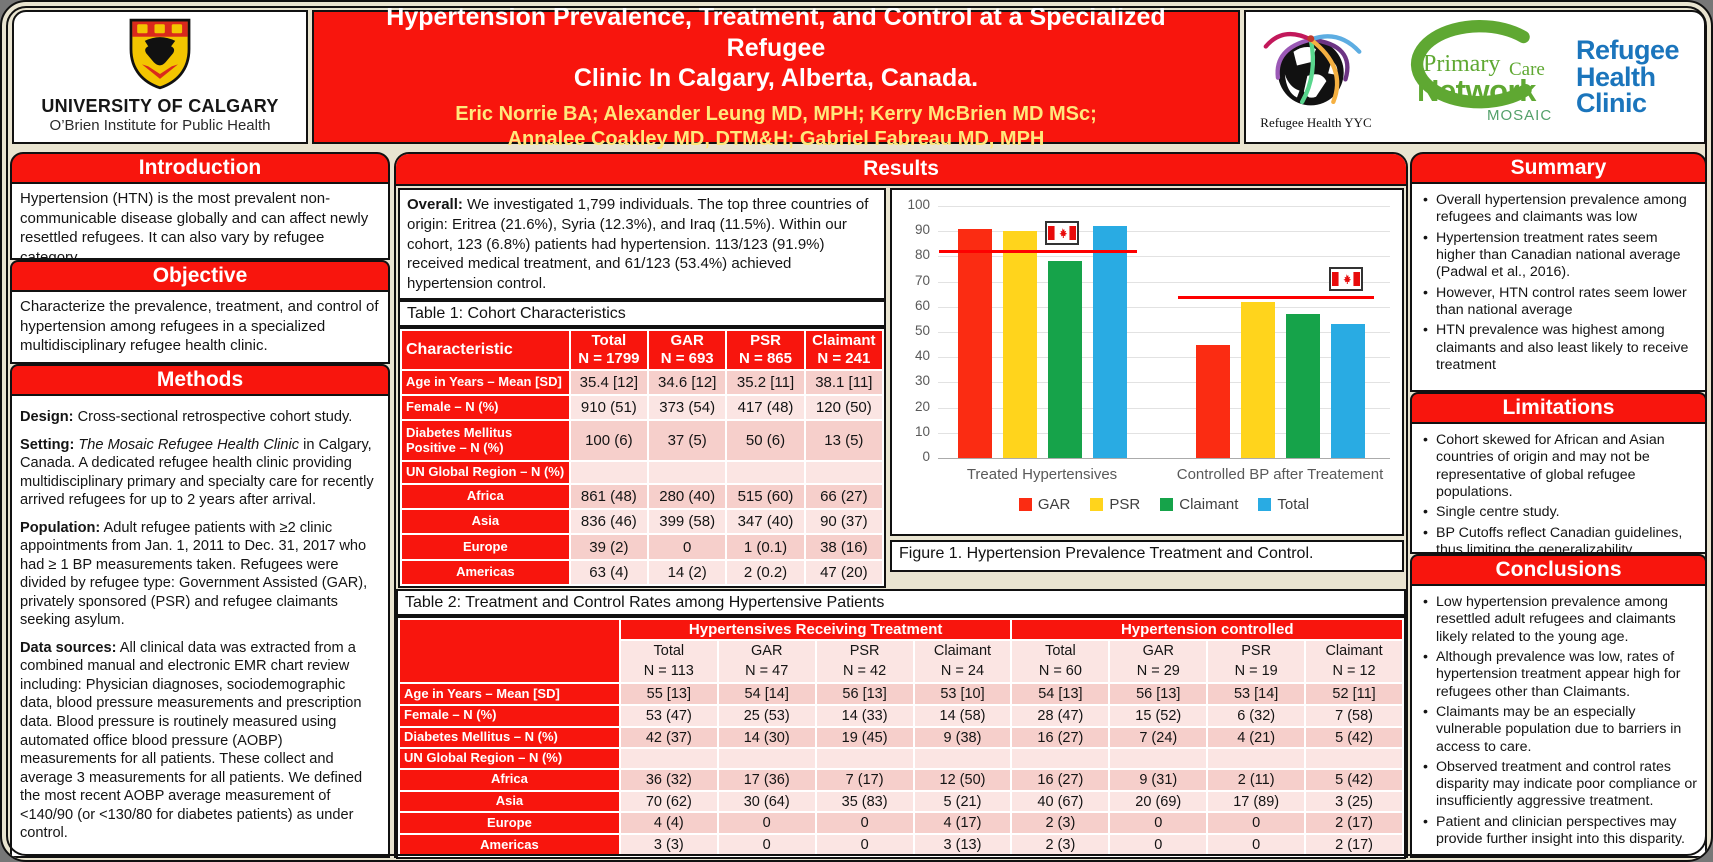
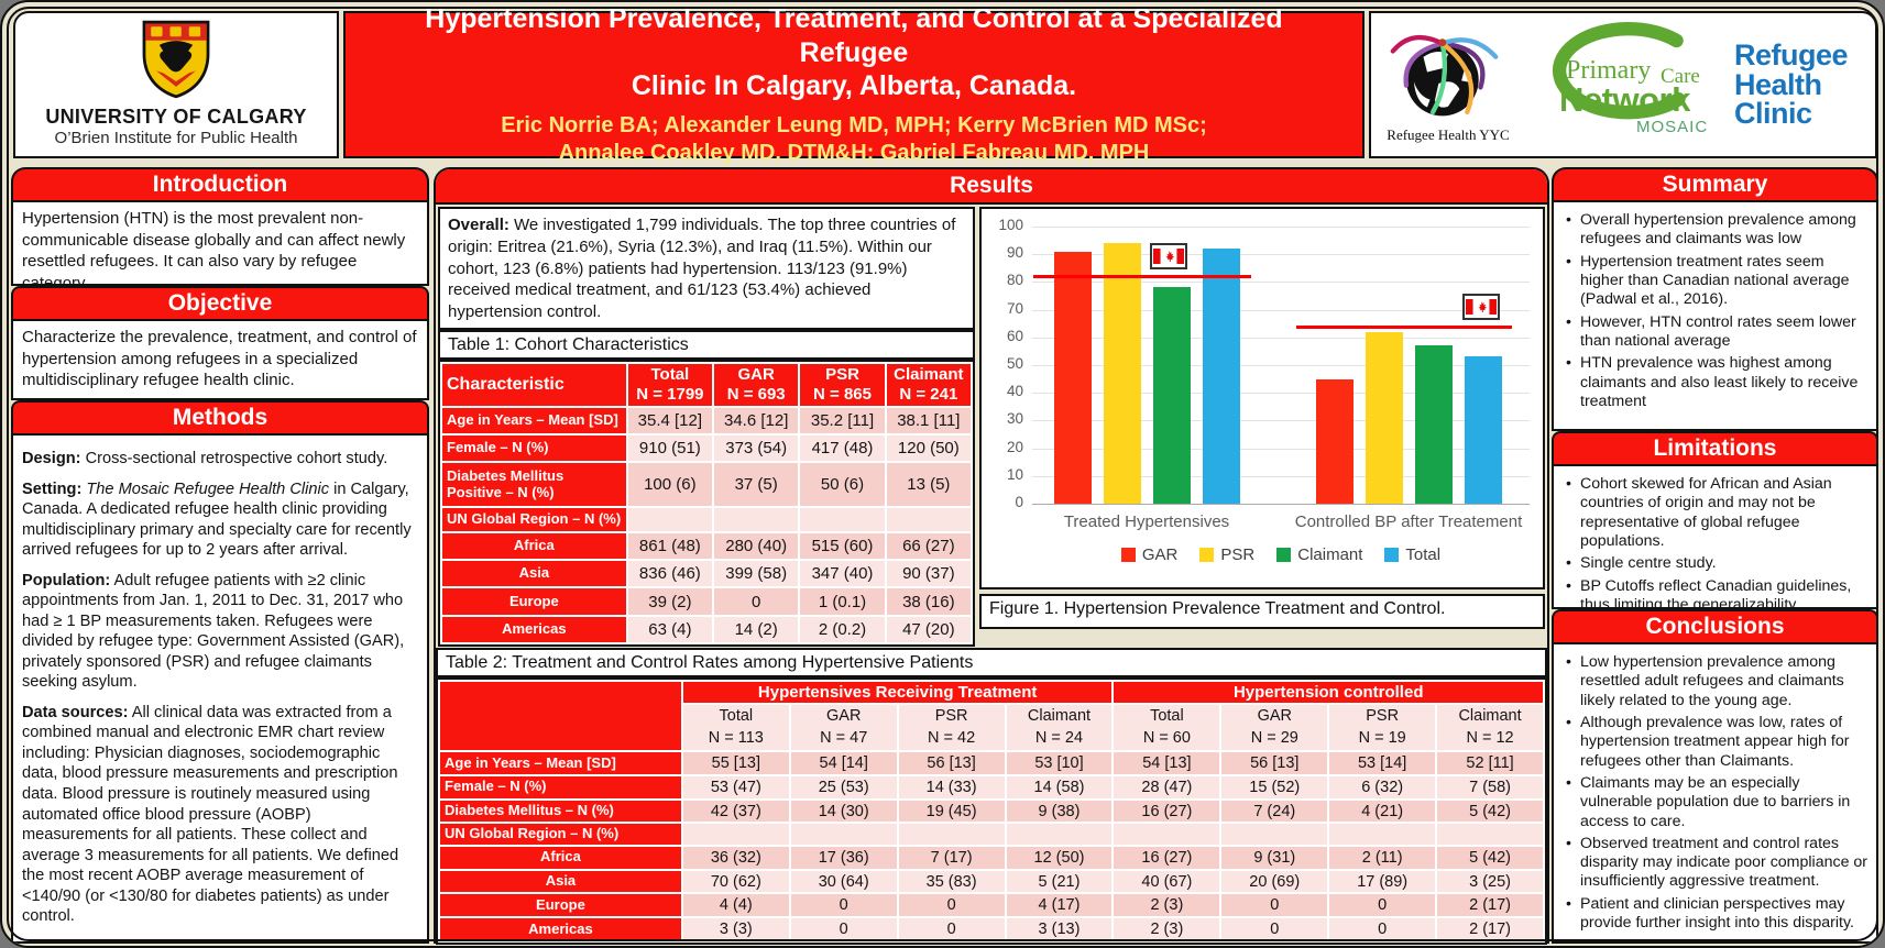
PSR/Treated Hypertensives: 90 -> 94
